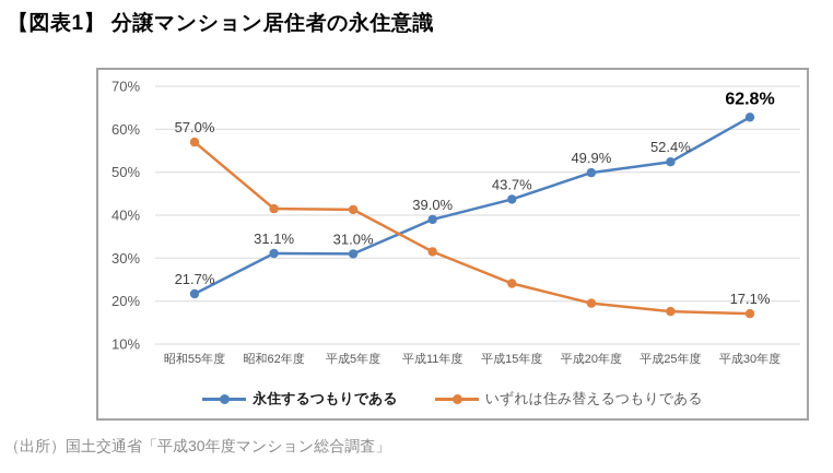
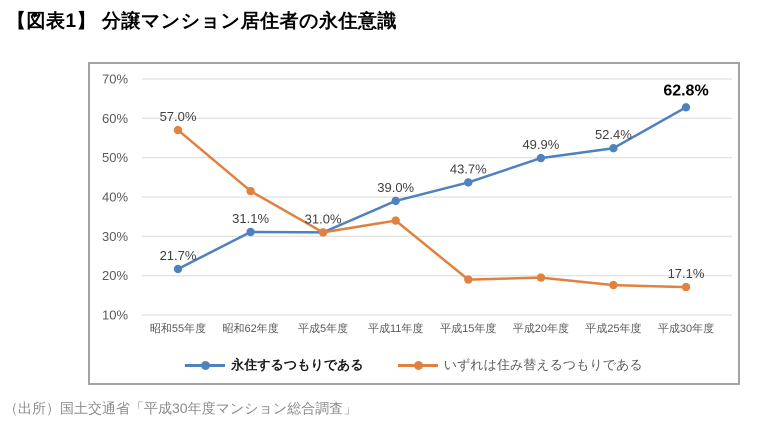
いずれは住み替えるつもりである/平成5年度: 41% -> 31%
いずれは住み替えるつもりである/平成11年度: 32% -> 34%
いずれは住み替えるつもりである/平成15年度: 24% -> 19%
